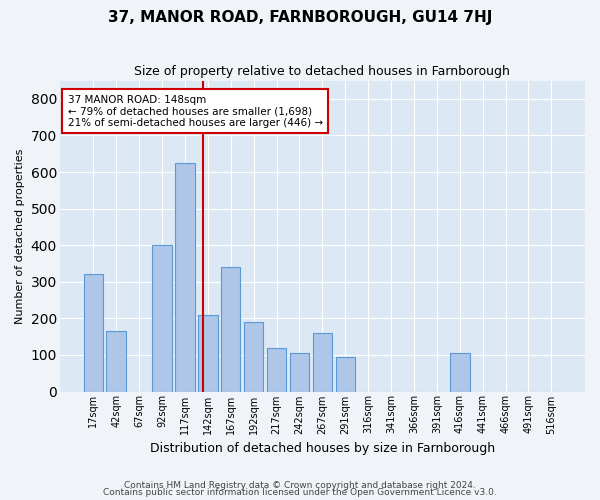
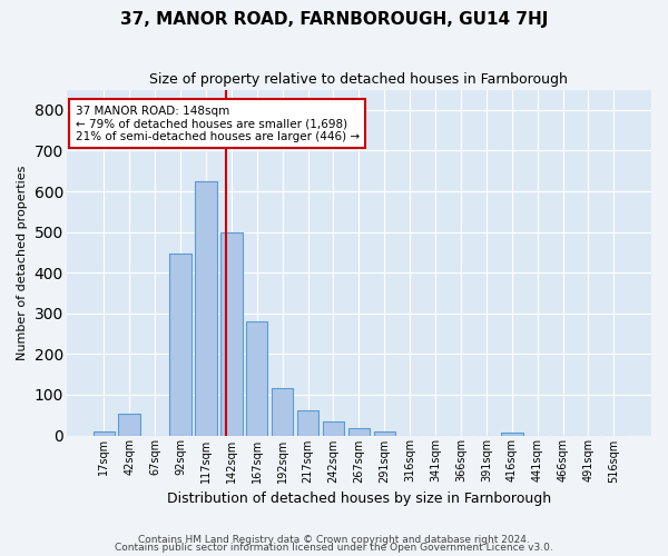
17sqm: 320 -> 10
42sqm: 165 -> 52
92sqm: 400 -> 447
142sqm: 210 -> 500
167sqm: 340 -> 280
192sqm: 190 -> 115
217sqm: 120 -> 62
242sqm: 105 -> 33
267sqm: 160 -> 18
291sqm: 95 -> 9
416sqm: 105 -> 7
